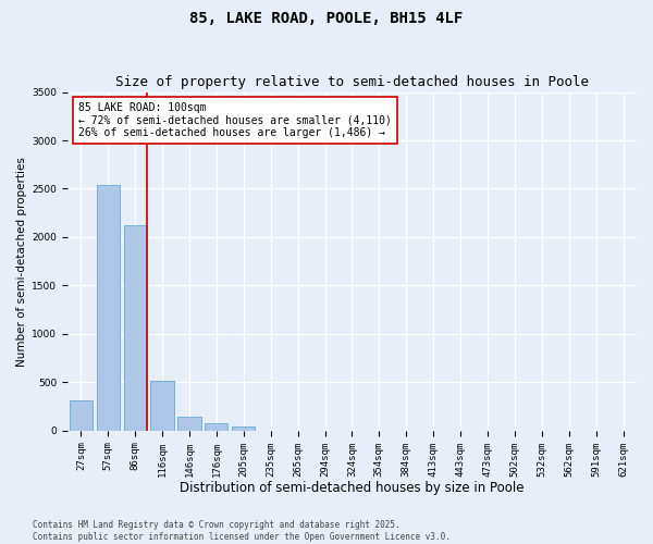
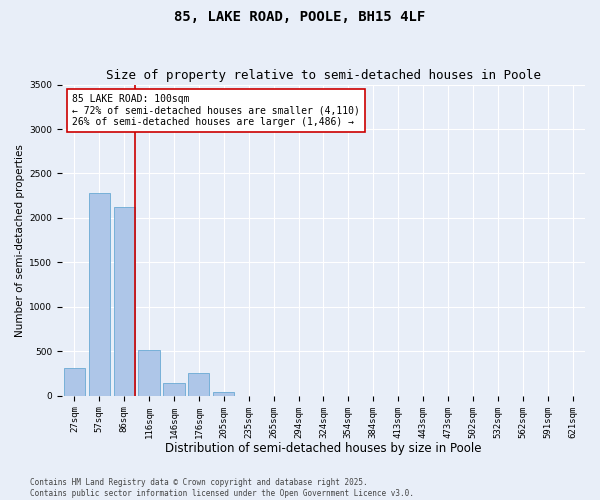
57sqm: 2540 -> 2280
176sqm: 80 -> 260
